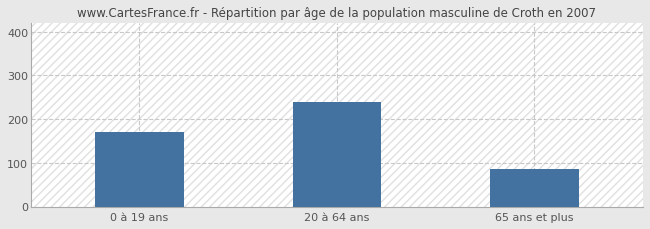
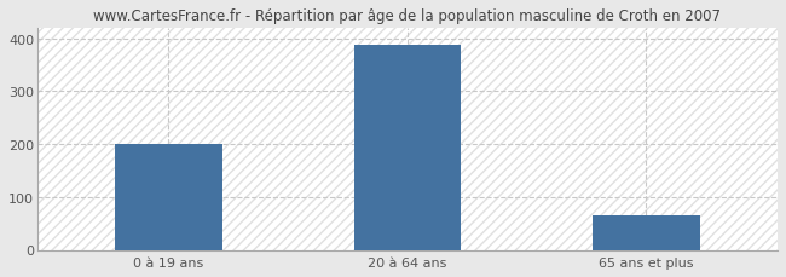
0 à 19 ans: 170 -> 201
20 à 64 ans: 240 -> 387
65 ans et plus: 85 -> 65
